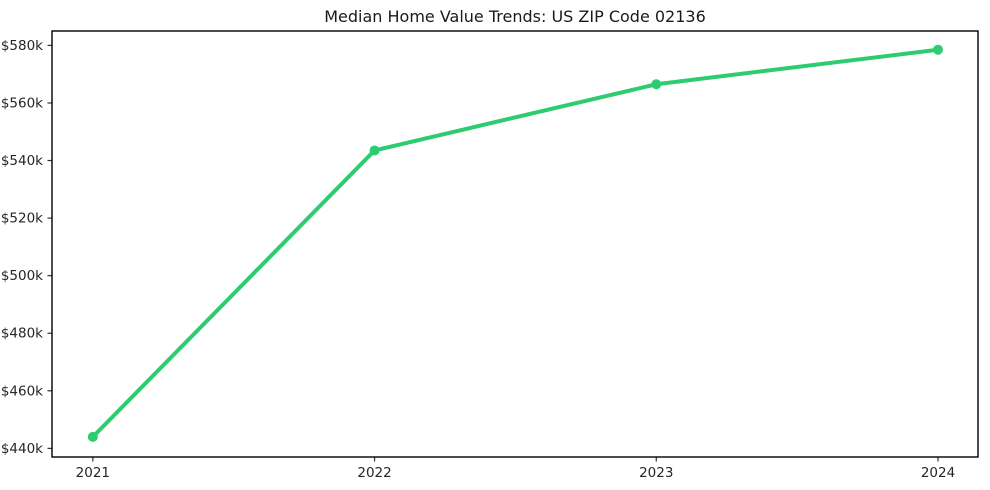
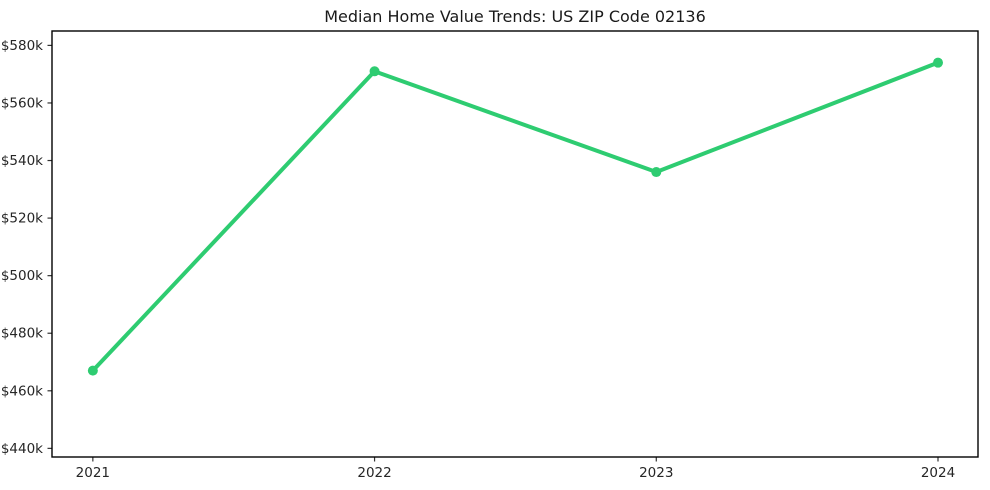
2021: $444k -> $467k
2022: $544k -> $571k
2023: $566k -> $536k
2024: $578k -> $574k
